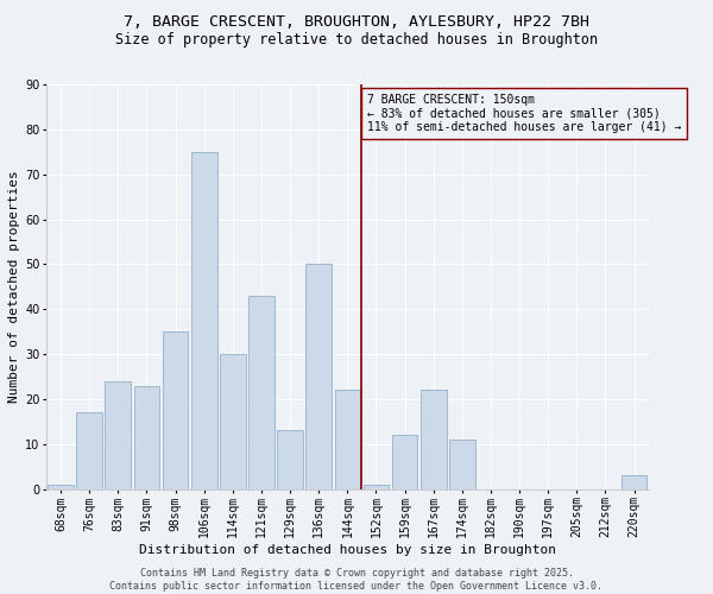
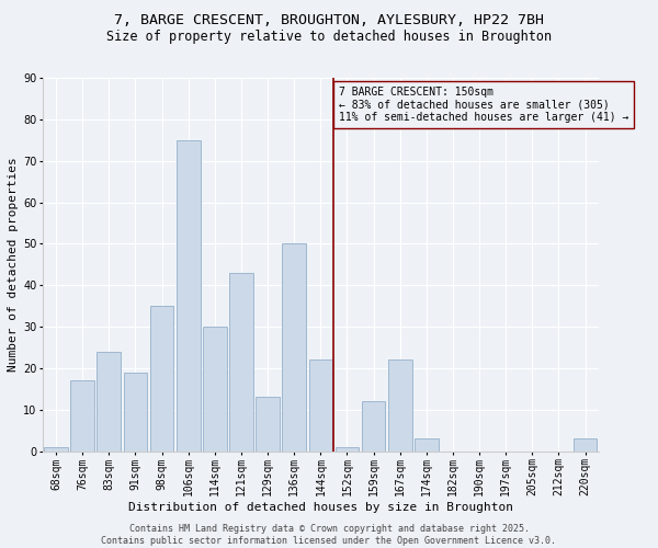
91sqm: 23 -> 19
174sqm: 11 -> 3
